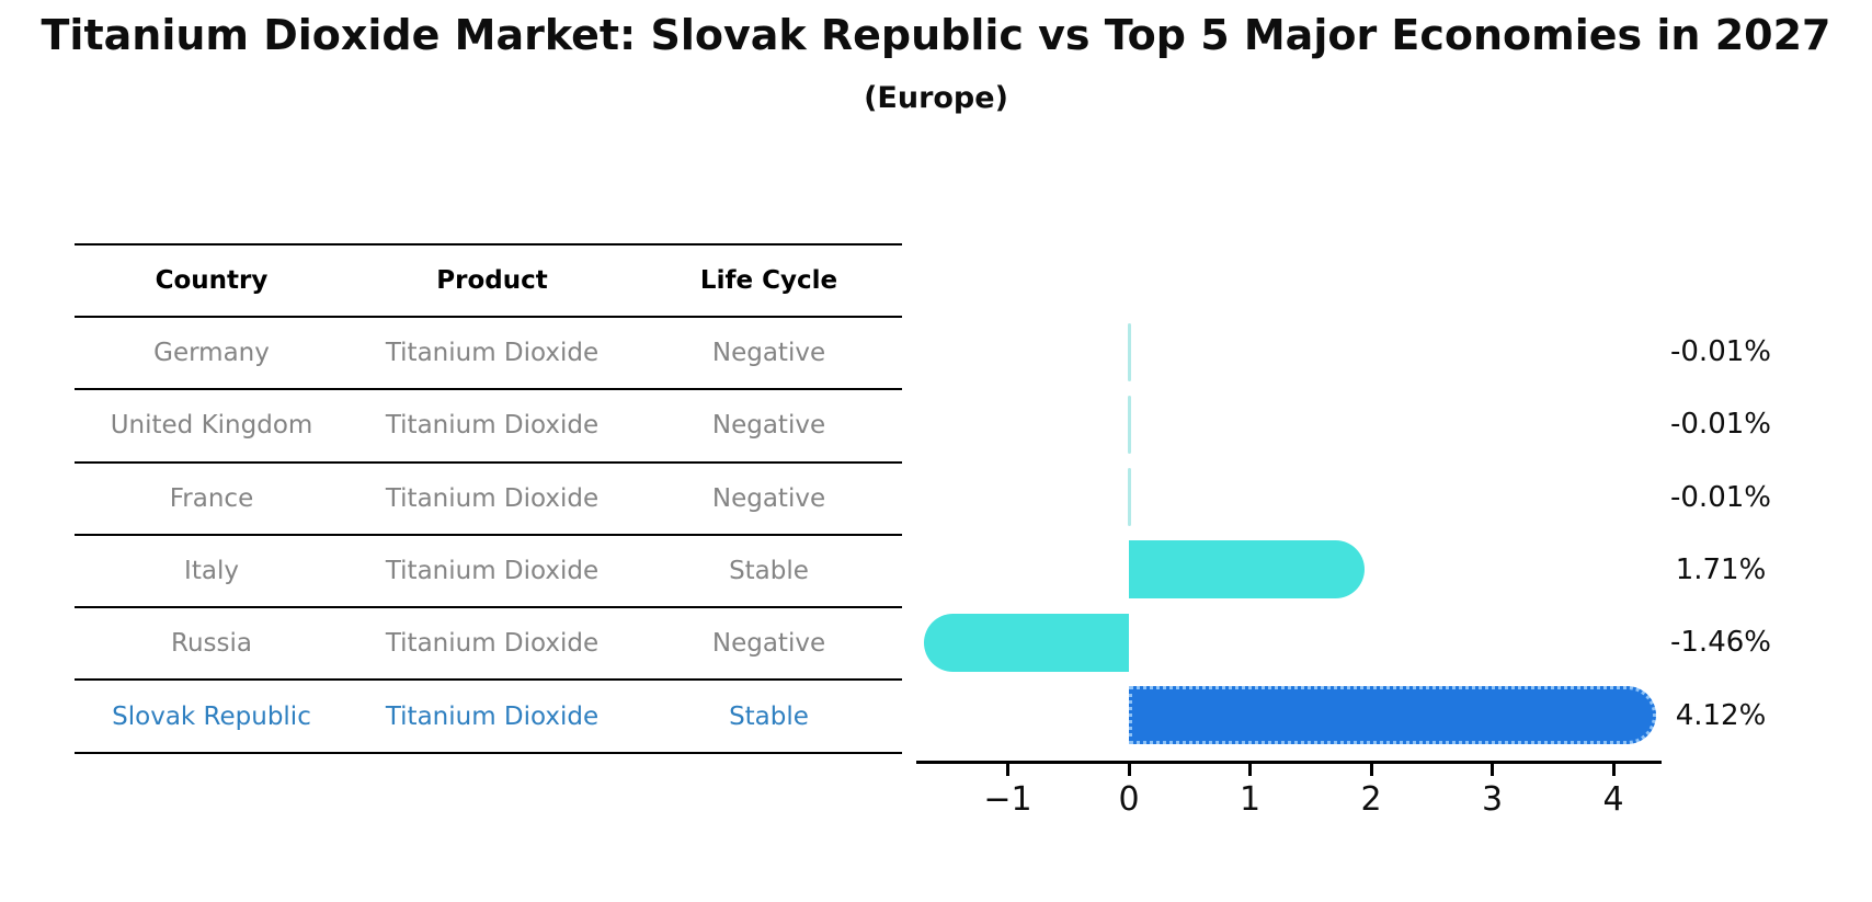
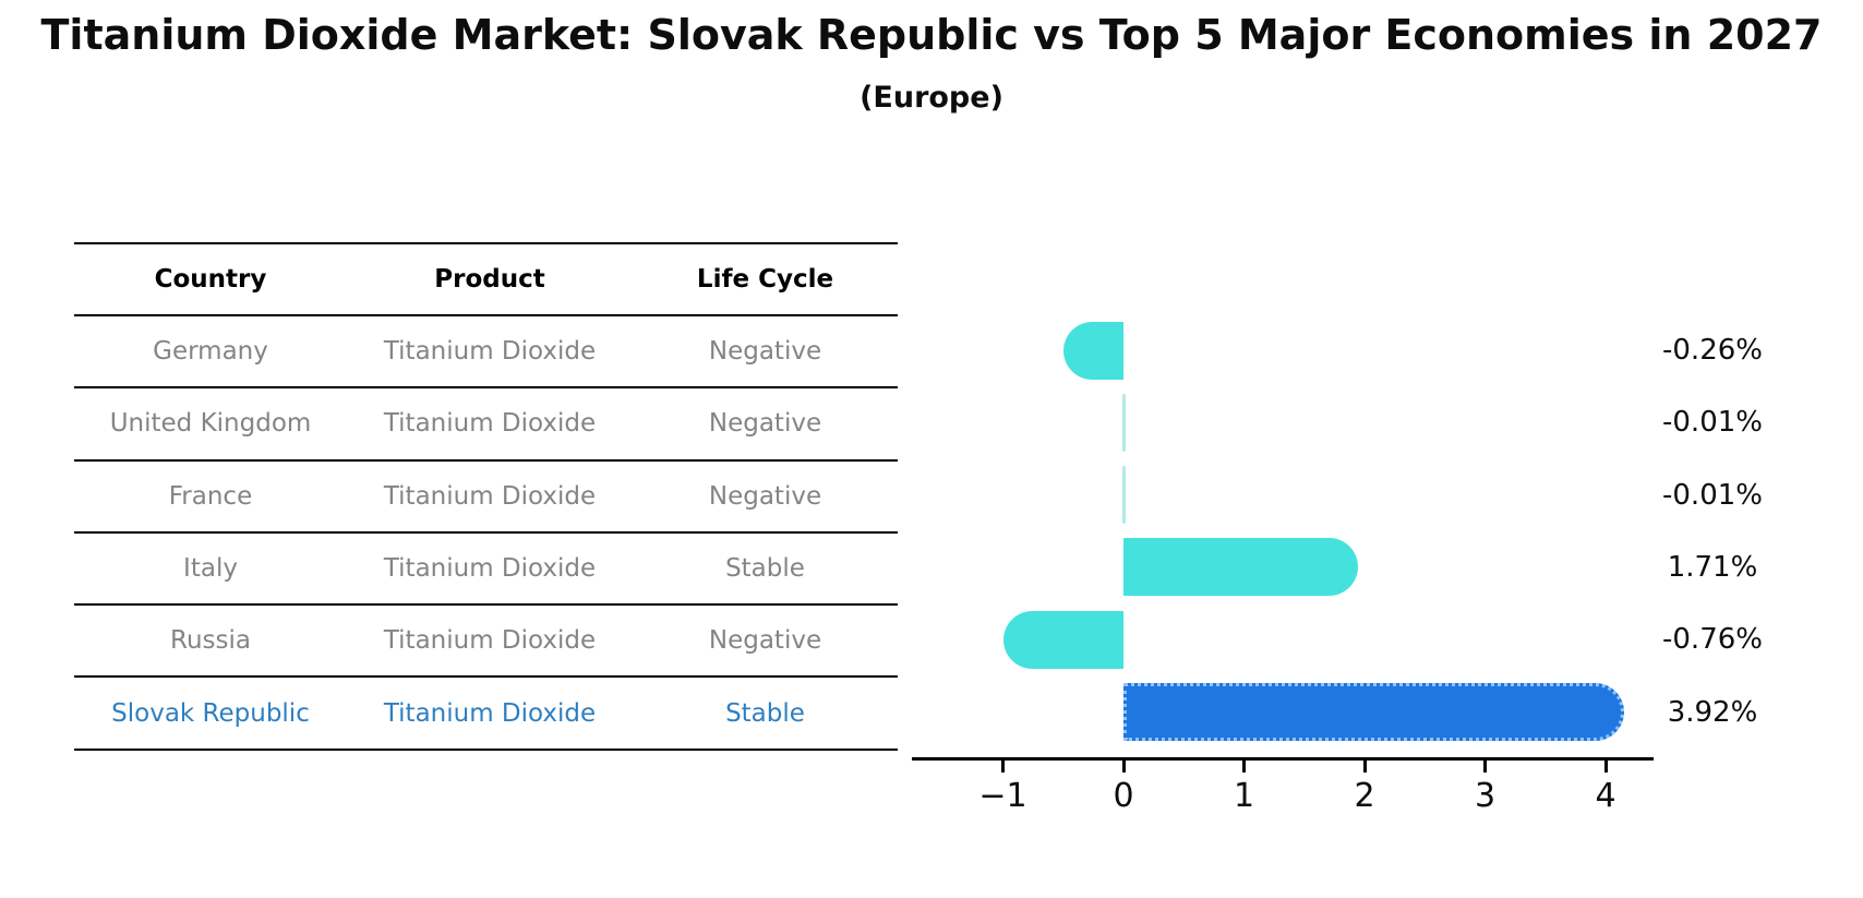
Germany: -0.01% -> -0.26%
Russia: -1.46% -> -0.76%
Slovak Republic: 4.12% -> 3.92%
